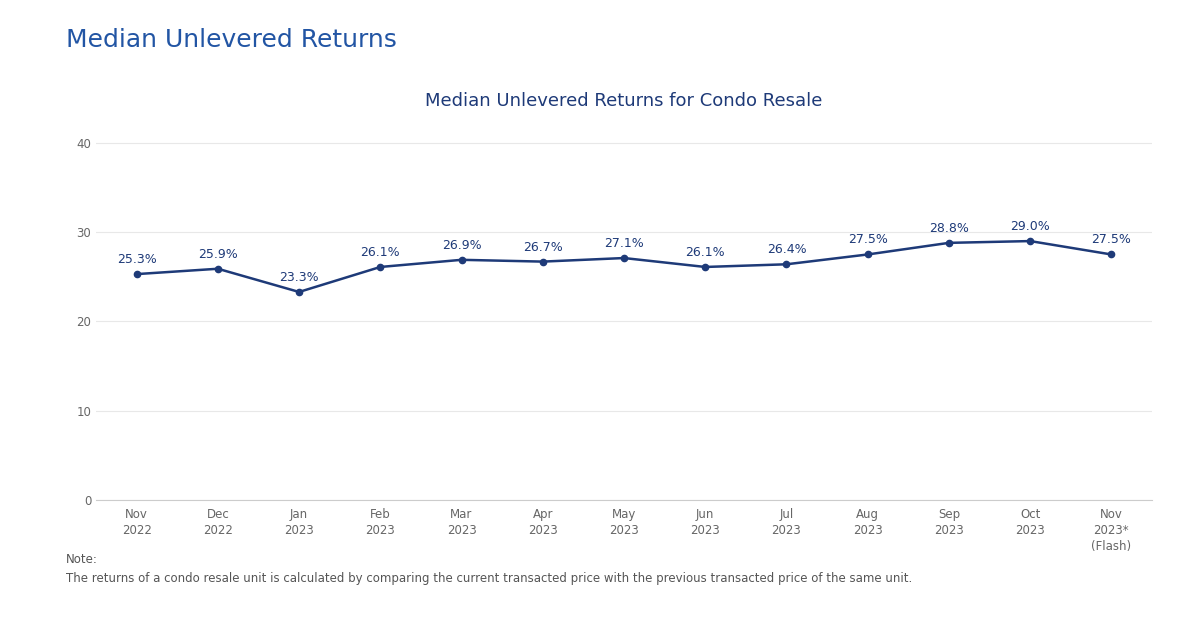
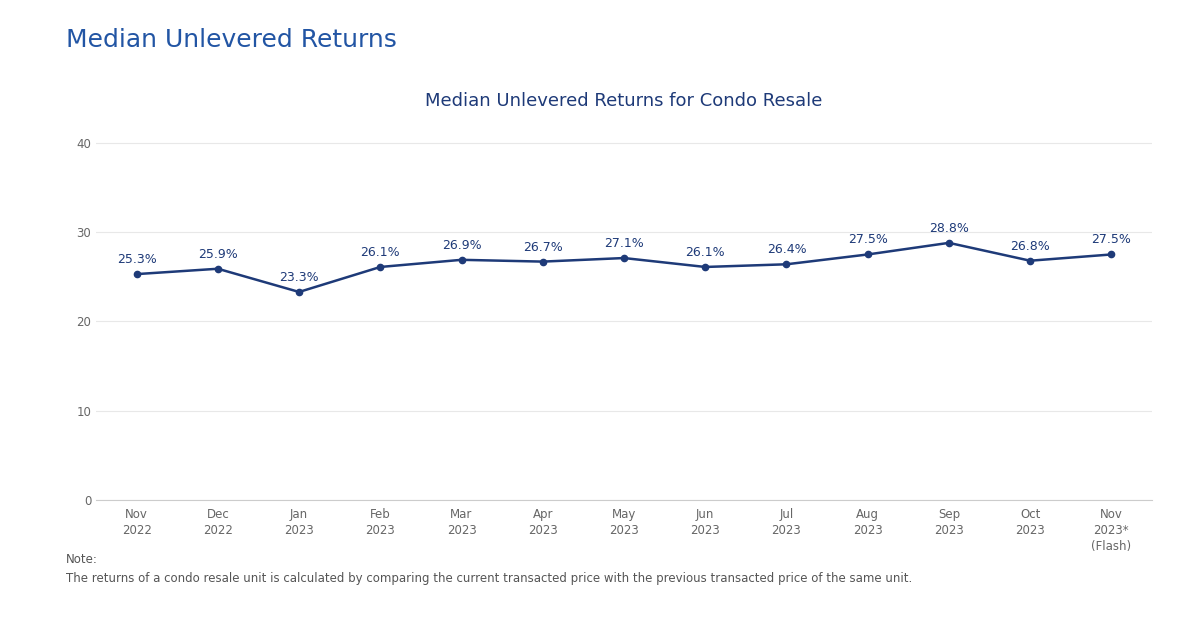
Oct 2023: 29.0% -> 26.8%
